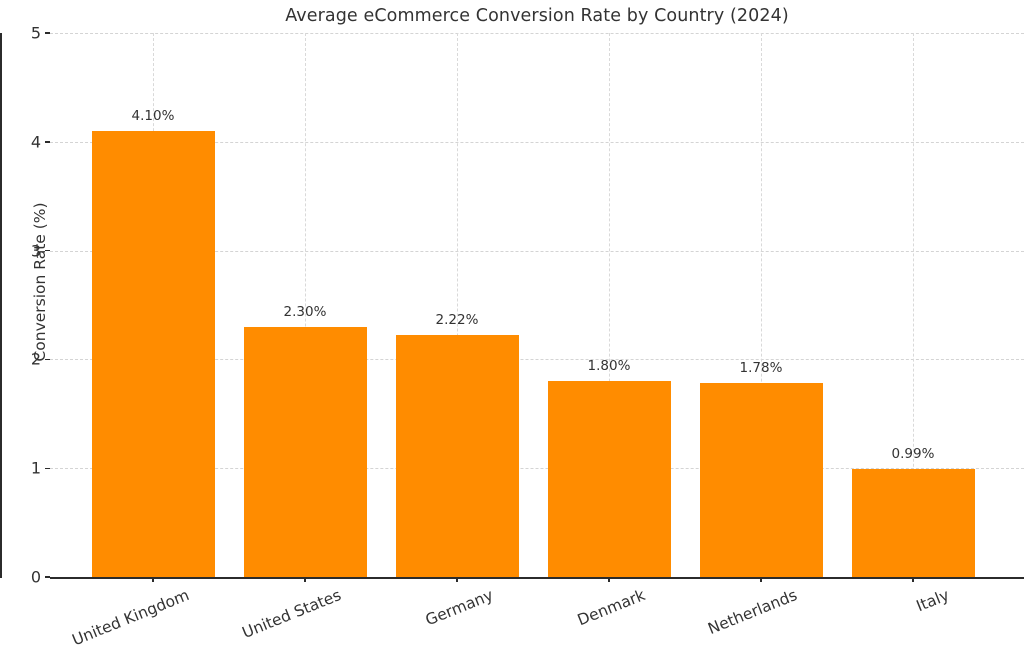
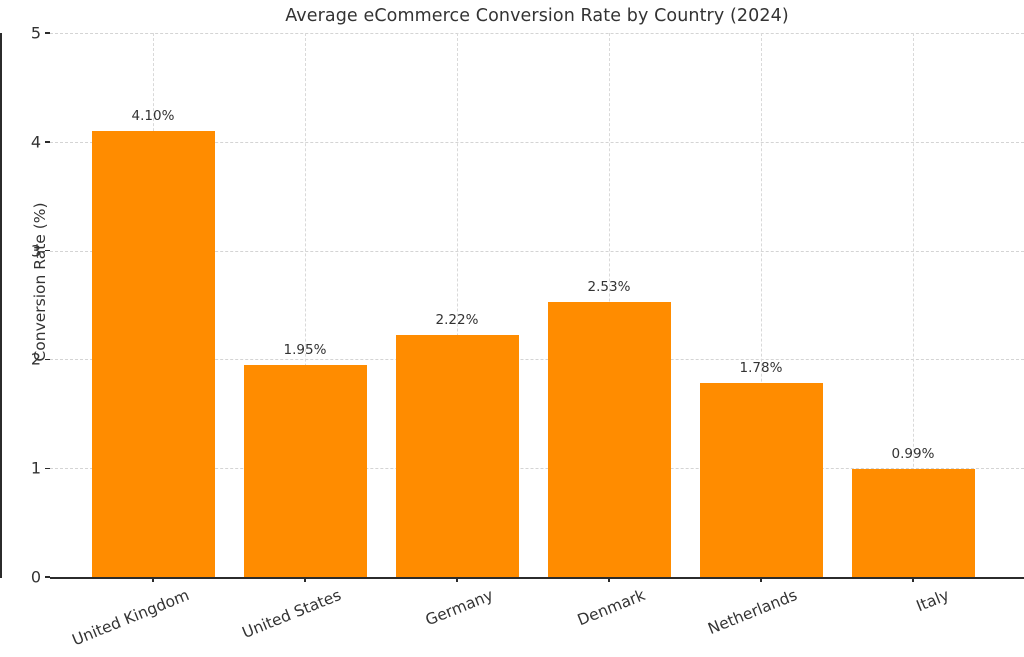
United States: 2.30% -> 1.95%
Denmark: 1.80% -> 2.53%
